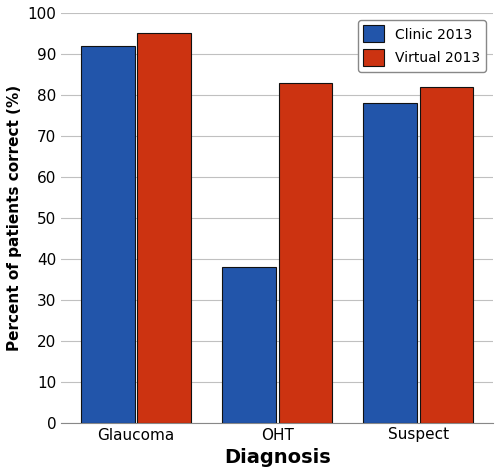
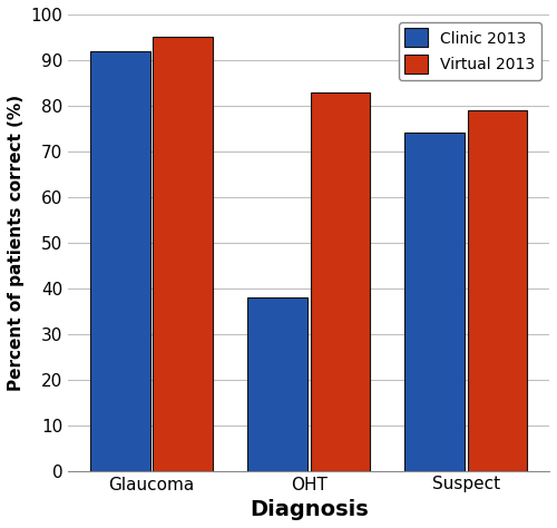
Clinic 2013/Suspect: 78 -> 74
Virtual 2013/Suspect: 82 -> 79
